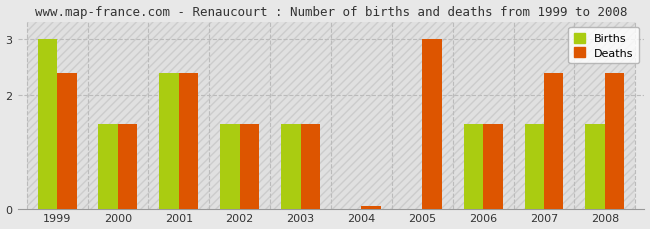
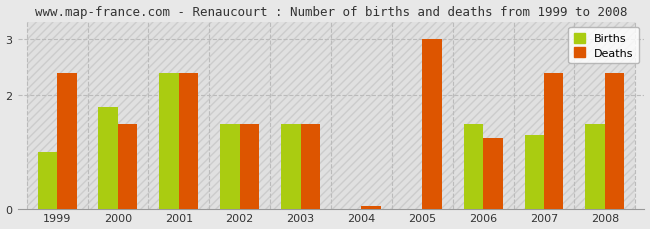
Births/1999: 3.0 -> 1.0
Births/2000: 1.5 -> 1.8
Deaths/2006: 1.50 -> 1.24
Births/2007: 1.5 -> 1.3
